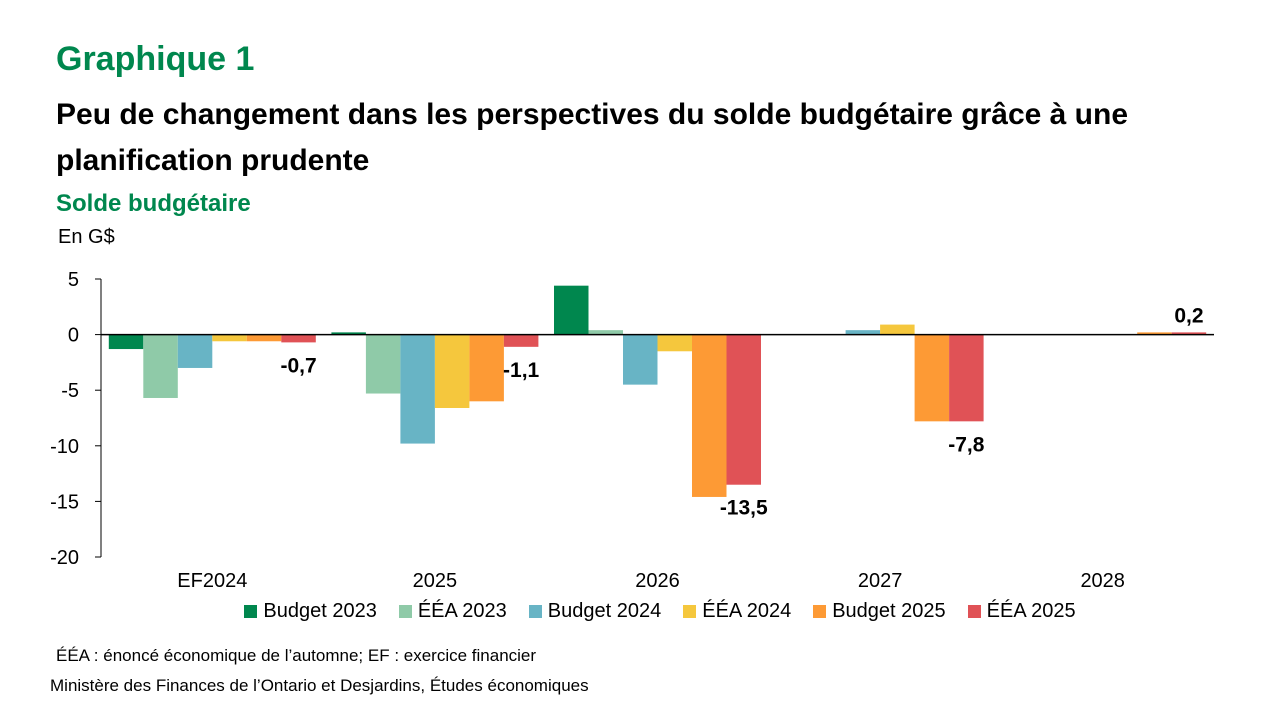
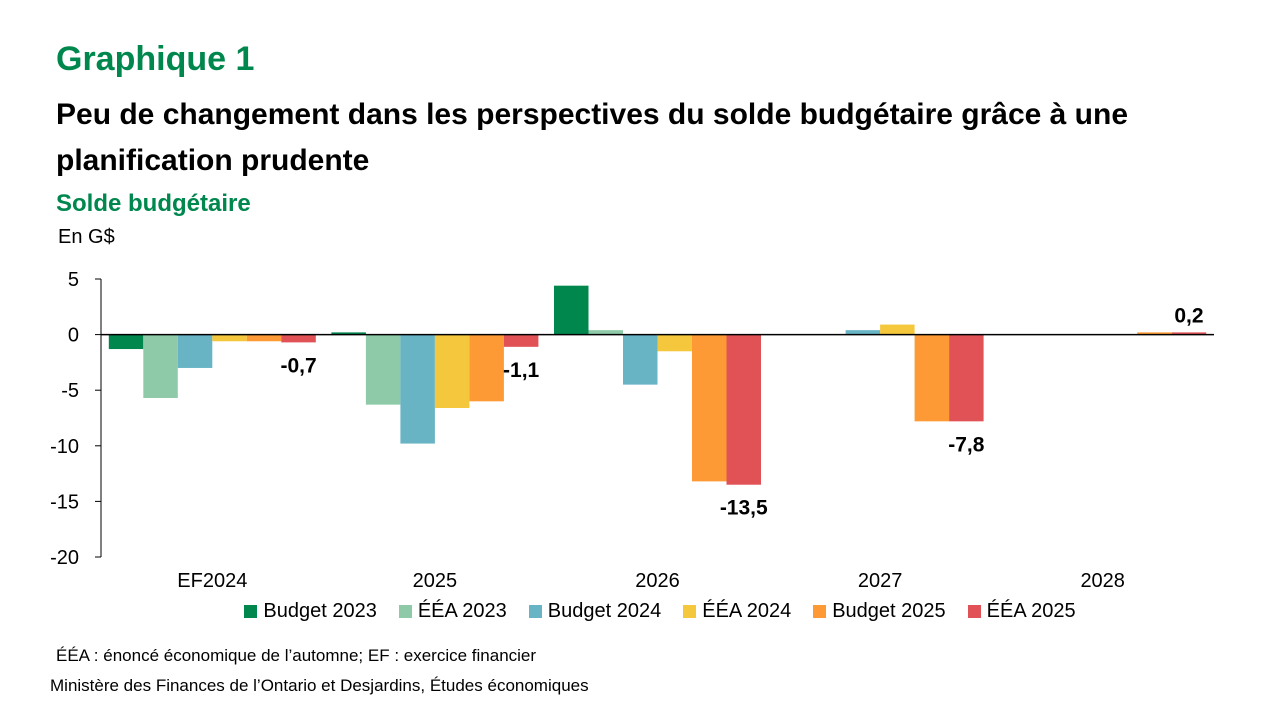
ÉÉA 2023/2025: -5.3 -> -6.3
Budget 2025/2026: -14.6 -> -13.2
